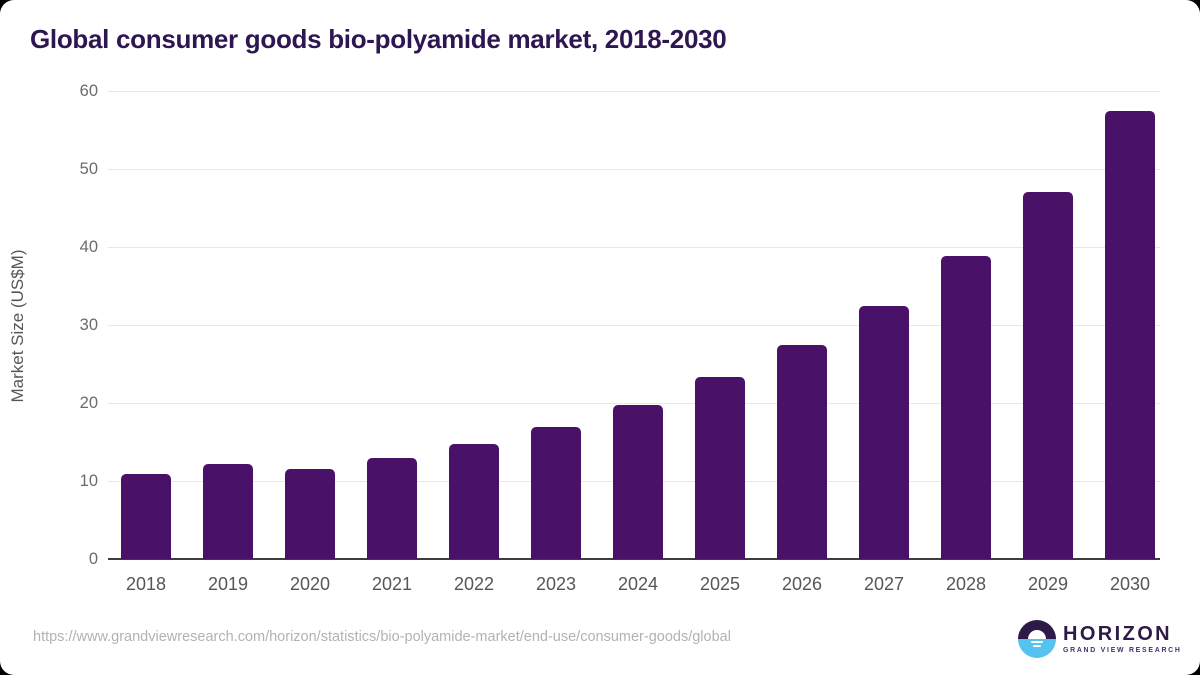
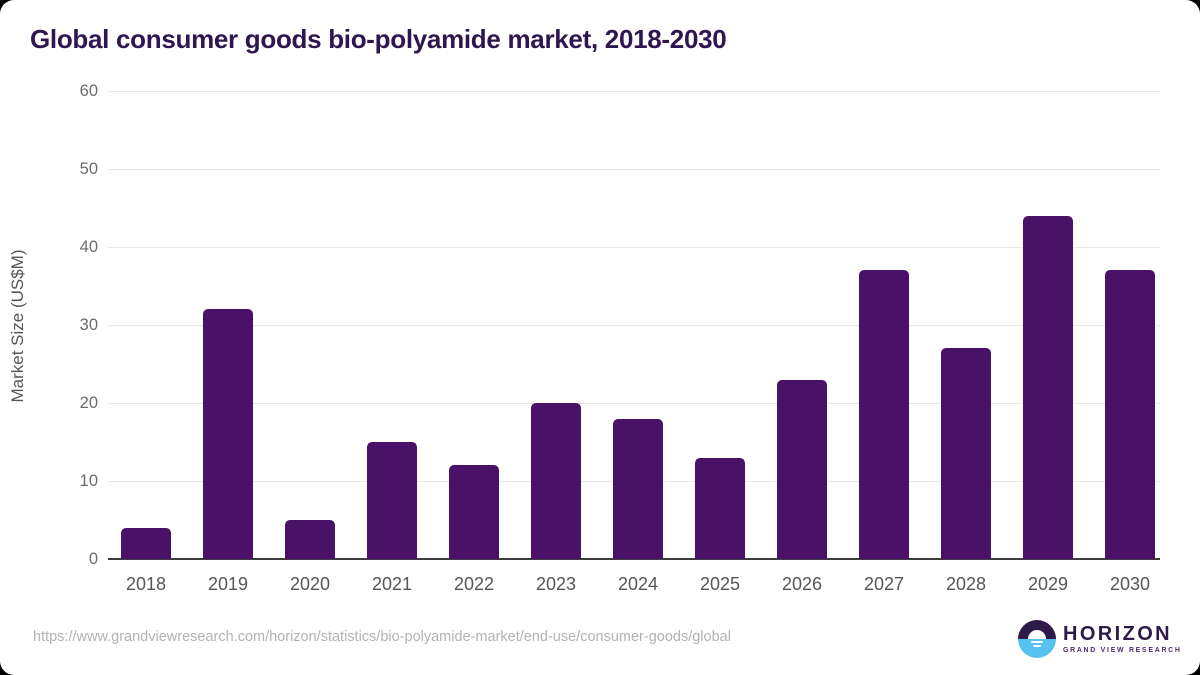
2018: 11 -> 4
2019: 12 -> 32
2020: 12 -> 5
2021: 13 -> 15
2022: 15 -> 12
2023: 17 -> 20
2024: 20 -> 18
2025: 23 -> 13
2026: 27 -> 23
2027: 32 -> 37
2028: 39 -> 27
2029: 47 -> 44
2030: 57 -> 37
